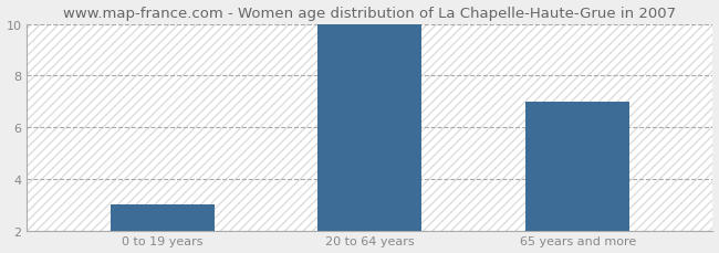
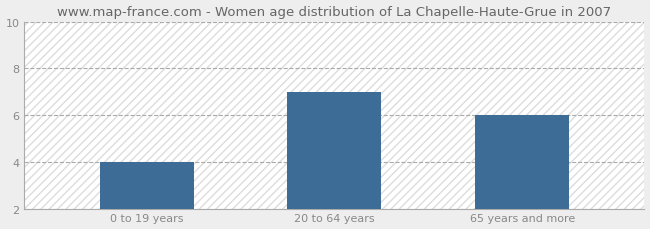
0 to 19 years: 3 -> 4
20 to 64 years: 10 -> 7
65 years and more: 7 -> 6
